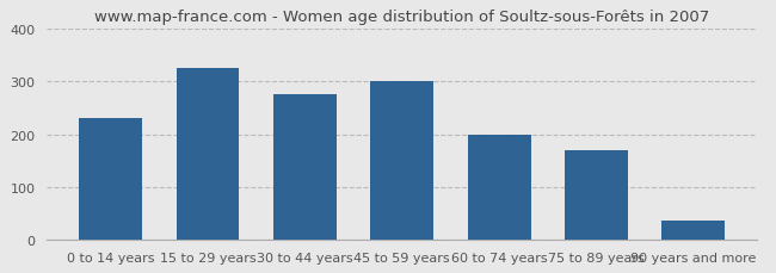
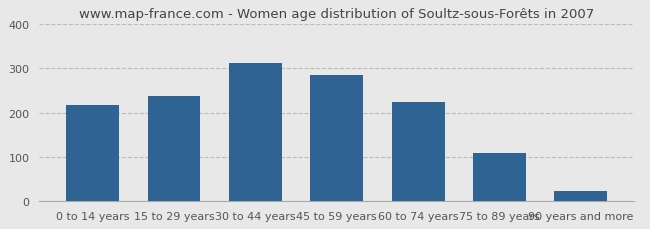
0 to 14 years: 230 -> 218
15 to 29 years: 325 -> 238
30 to 44 years: 275 -> 313
45 to 59 years: 300 -> 285
60 to 74 years: 200 -> 224
75 to 89 years: 170 -> 108
90 years and more: 35 -> 22
